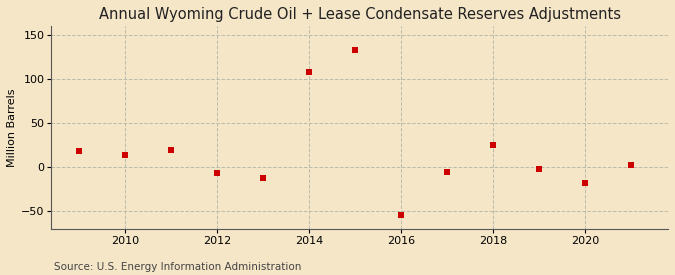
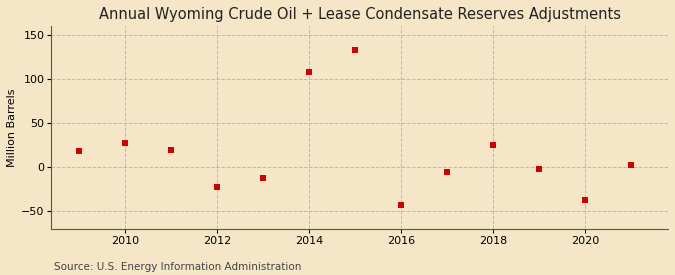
2010: 14 -> 27
2012: -6 -> -22
2016: -54 -> -43
2020: -18 -> -37
